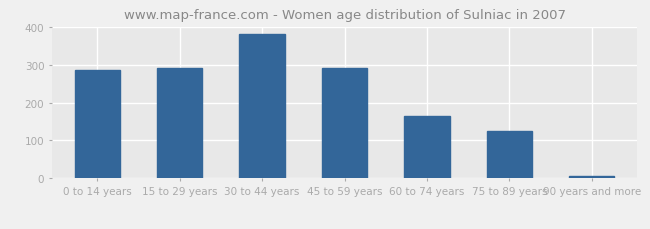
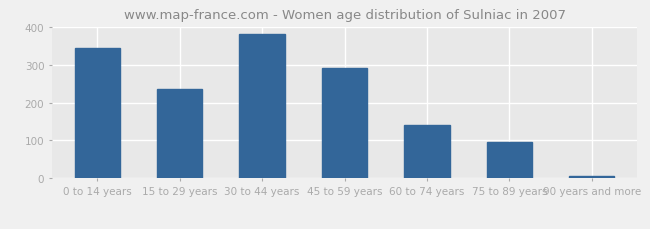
0 to 14 years: 285 -> 344
15 to 29 years: 290 -> 235
60 to 74 years: 165 -> 140
75 to 89 years: 125 -> 95
